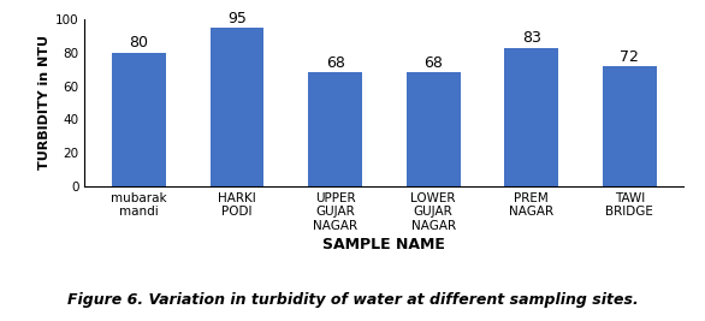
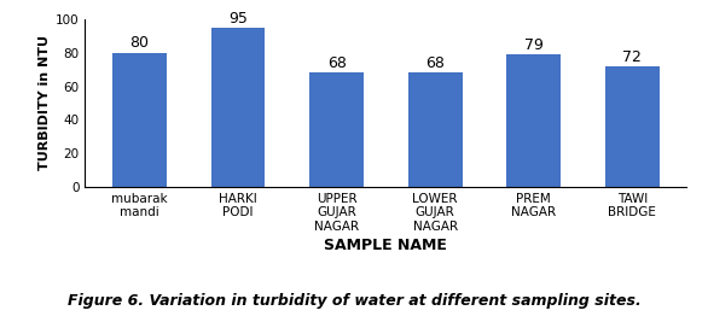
PREM NAGAR: 83 -> 79
